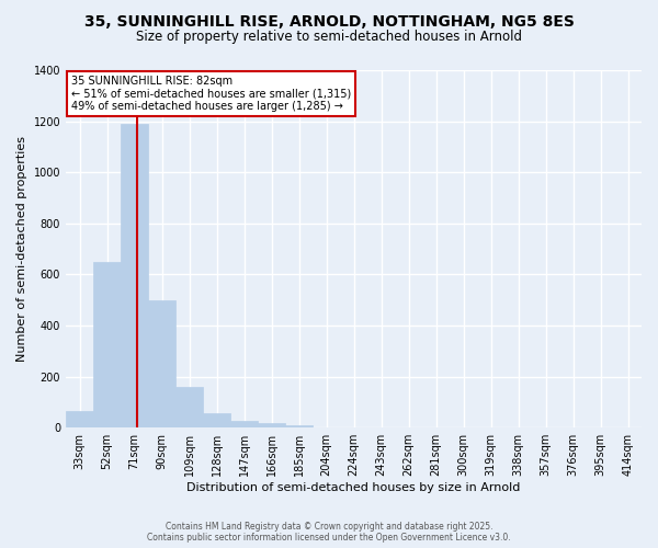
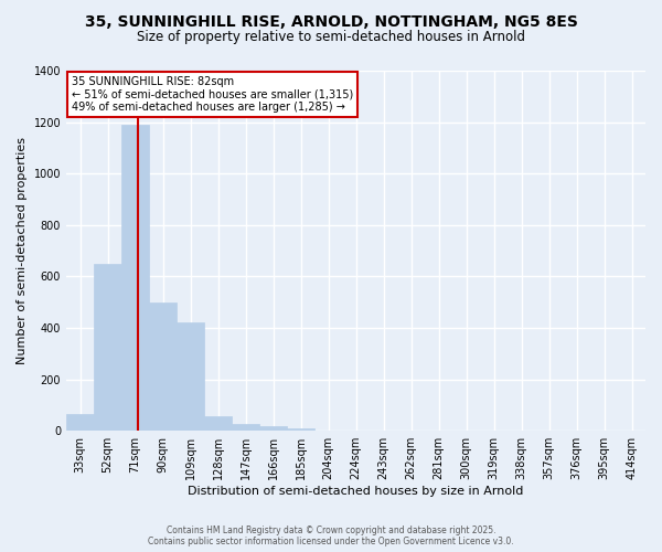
109sqm: 160 -> 420
